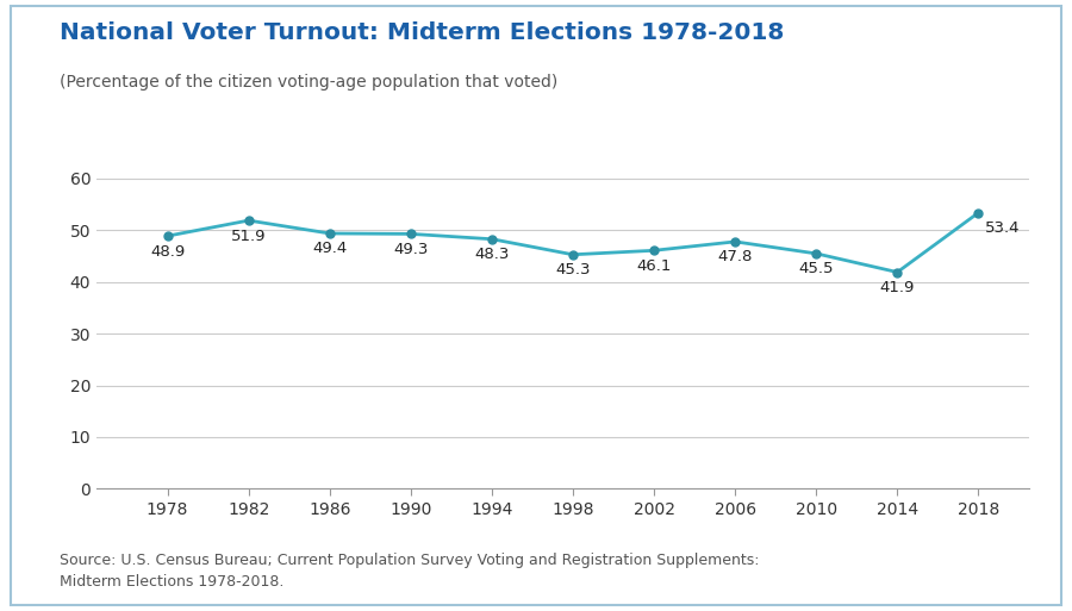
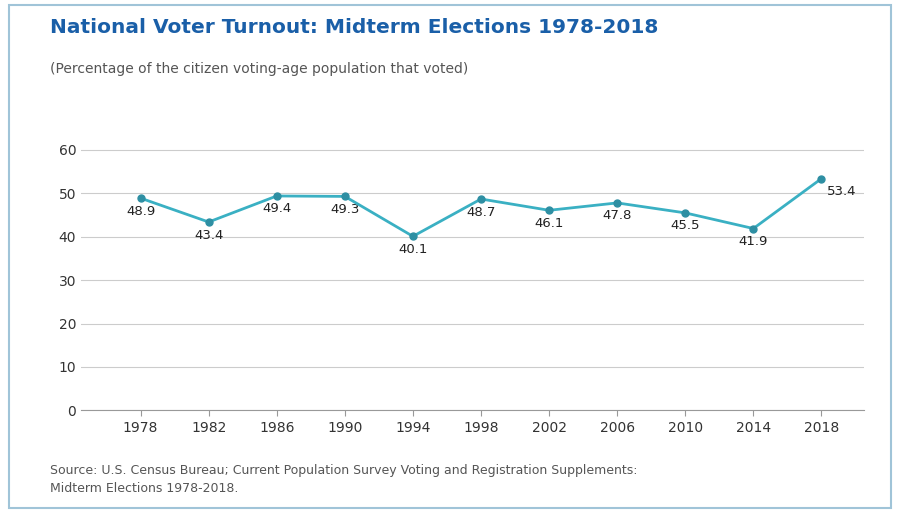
1982: 51.9 -> 43.4
1994: 48.3 -> 40.1
1998: 45.3 -> 48.7
